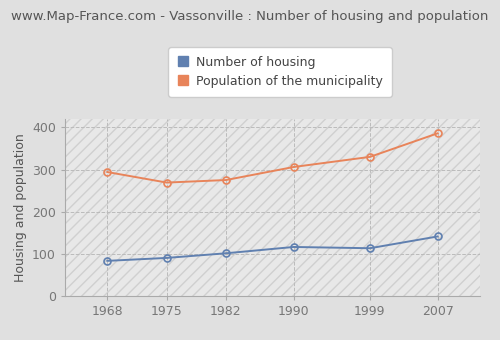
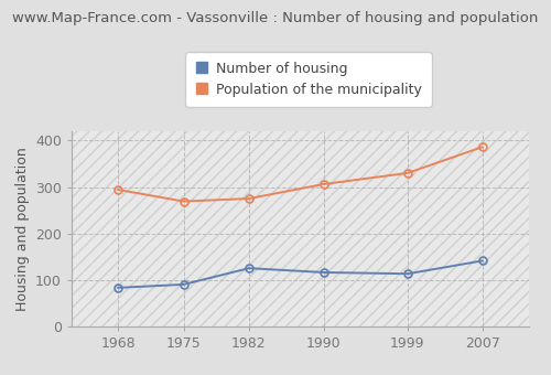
Number of housing/1982: 101 -> 125
